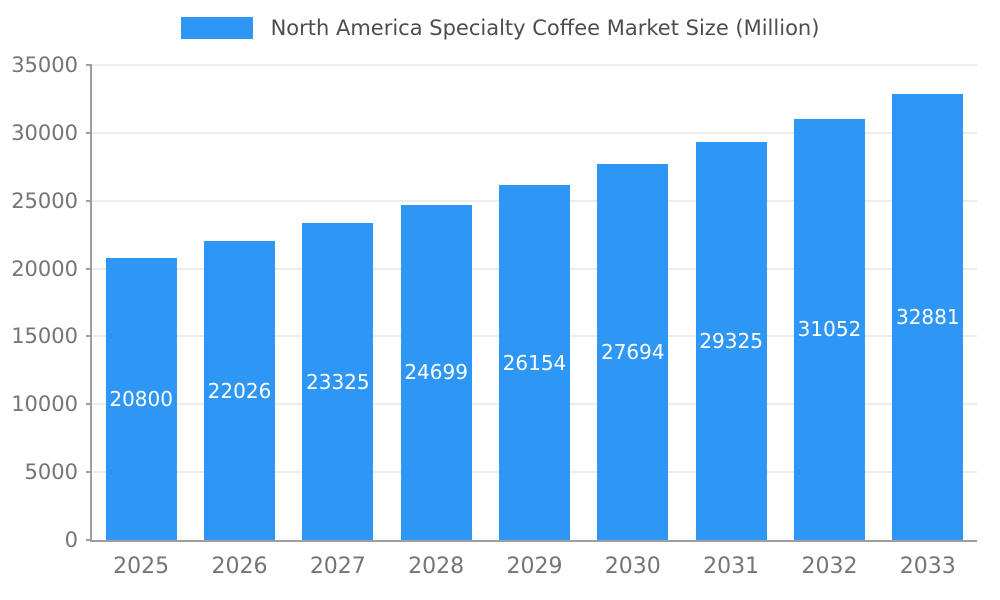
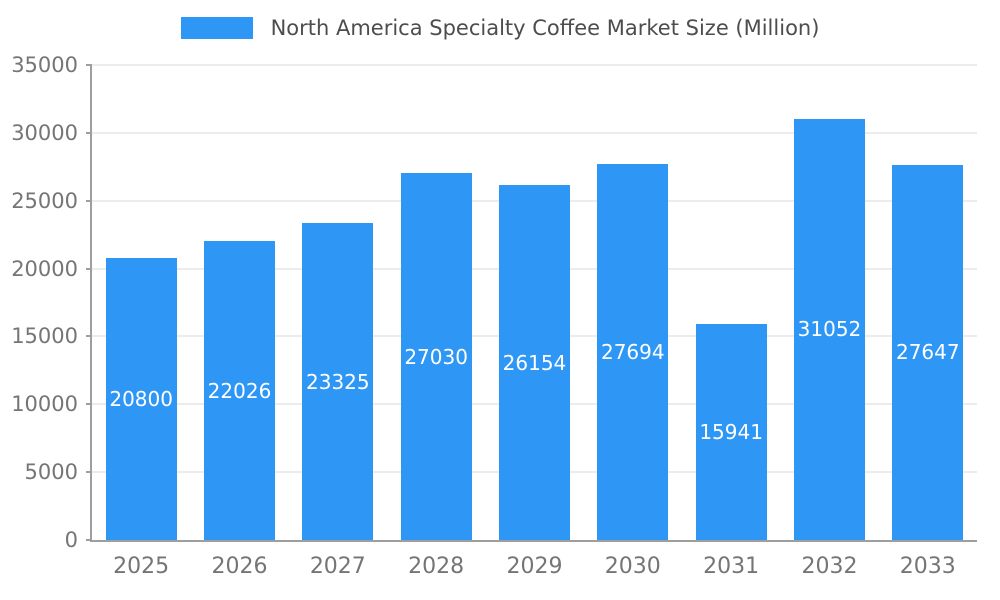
2028: 24699 -> 27030
2031: 29325 -> 15941
2033: 32881 -> 27647
